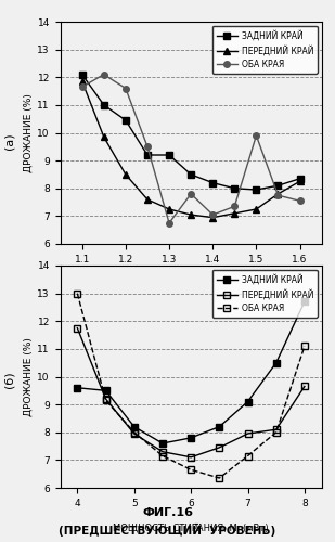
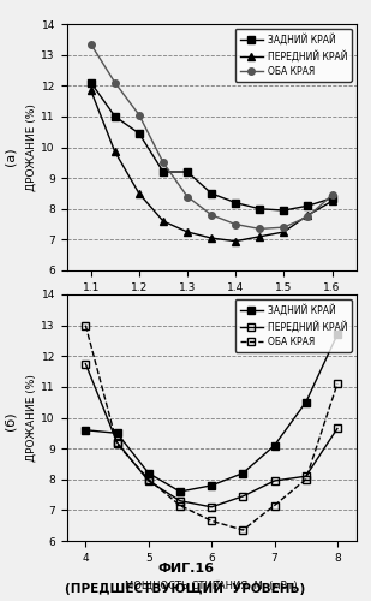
ОБА КРАЯ/1.1: 11.65 -> 13.35
ОБА КРАЯ/1.2: 11.60 -> 11.05
ОБА КРАЯ/1.3: 6.75 -> 8.40
ОБА КРАЯ/1.4: 7.05 -> 7.50
ОБА КРАЯ/1.5: 9.90 -> 7.40
ОБА КРАЯ/1.6: 7.55 -> 8.45
